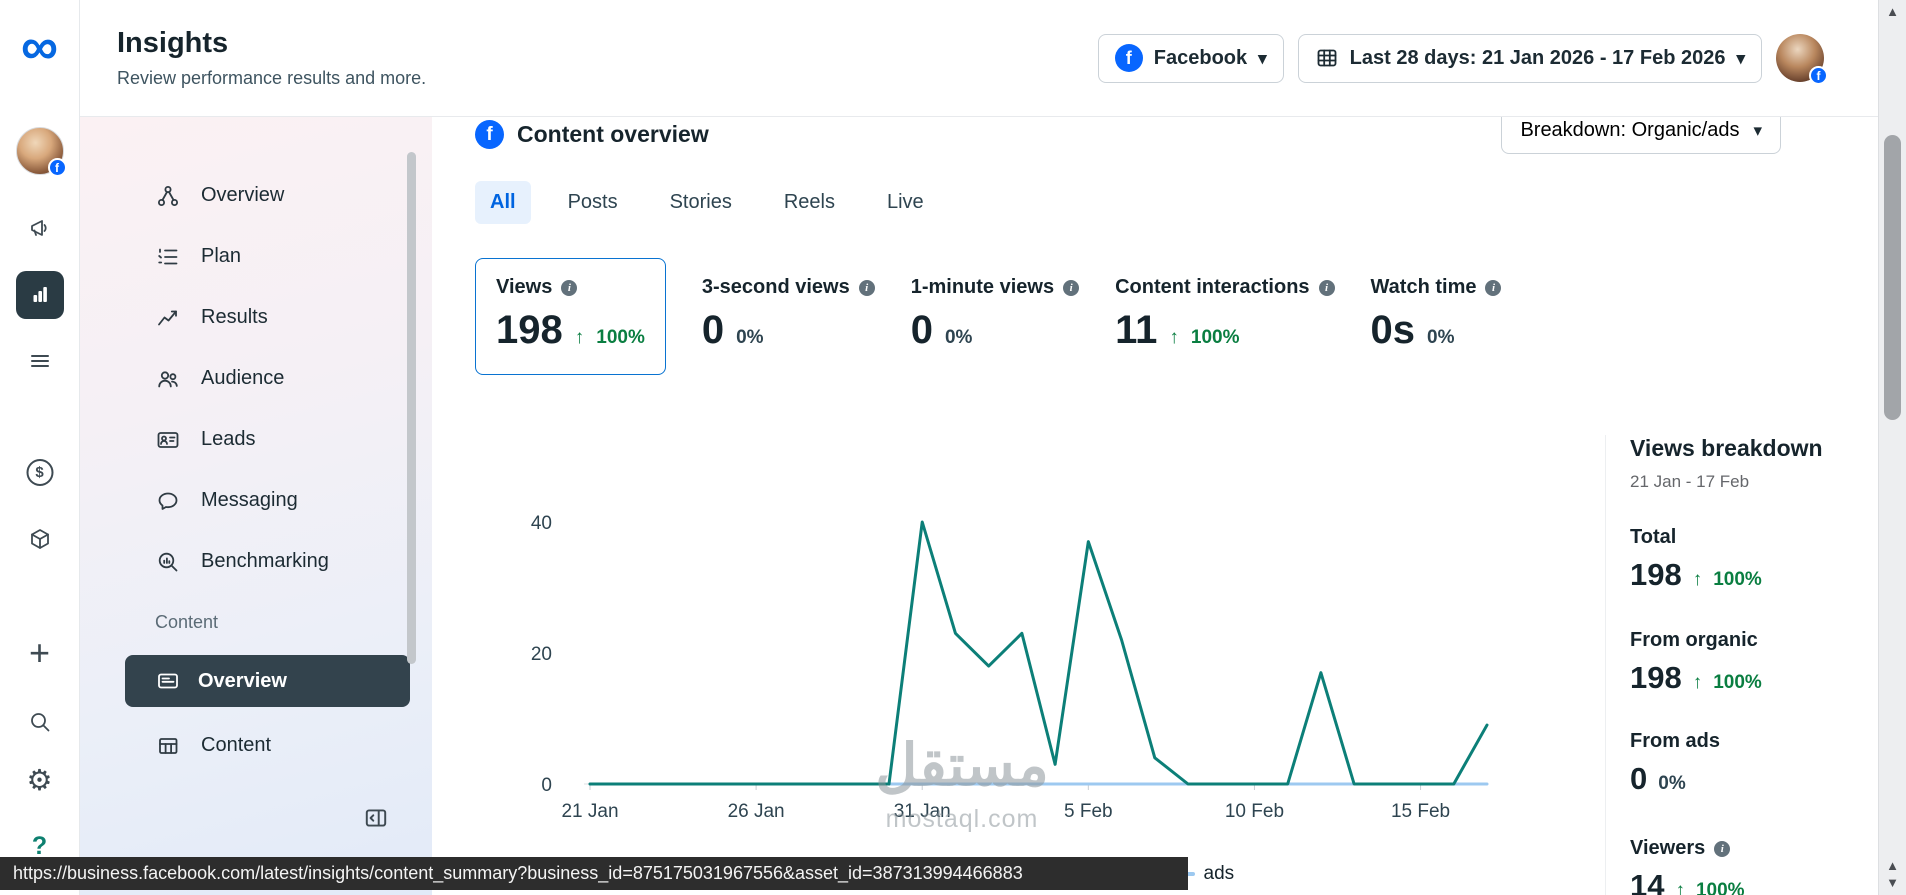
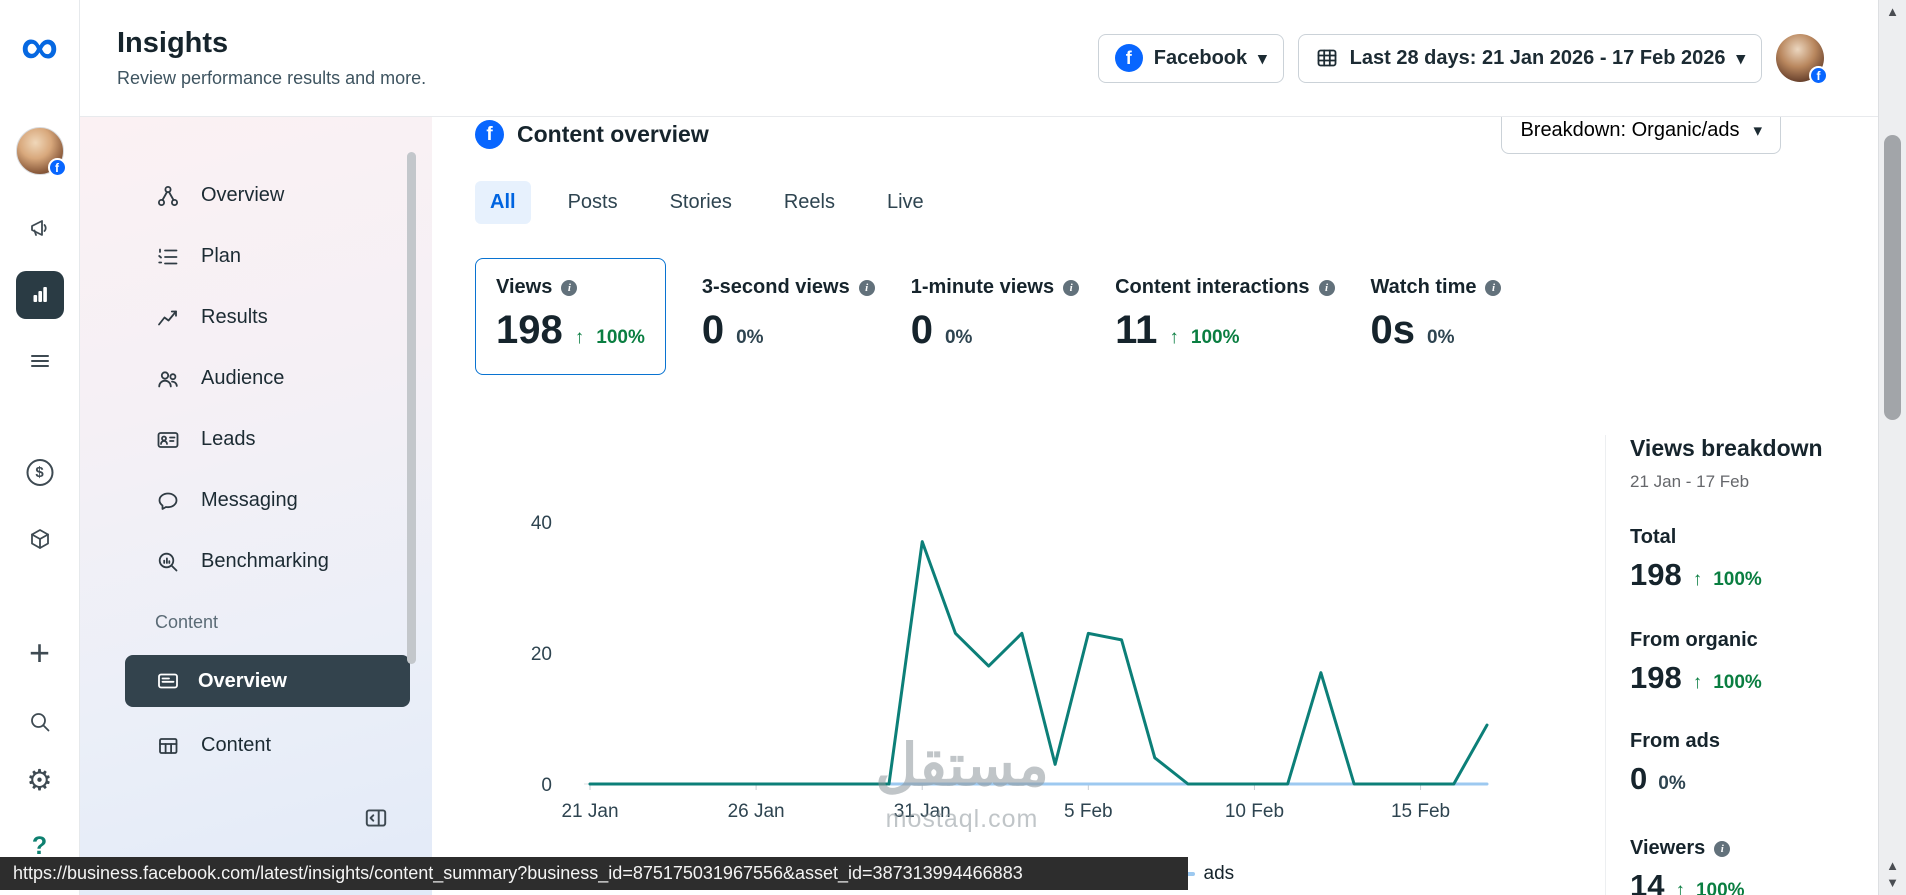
Organic/31 Jan: 40 -> 37
Organic/5 Feb: 37 -> 23
